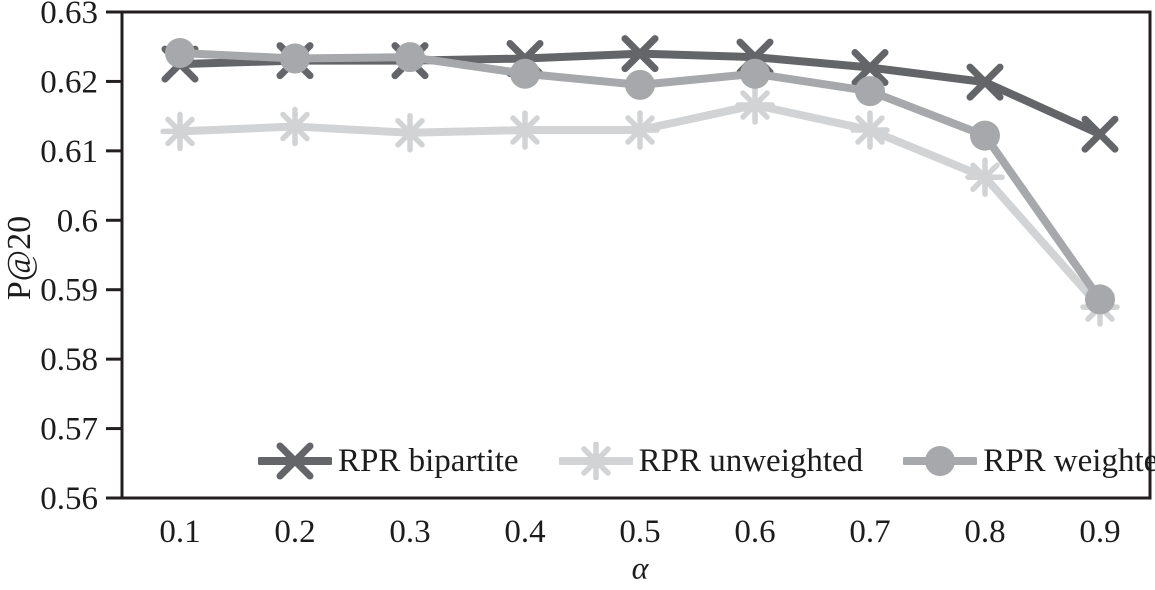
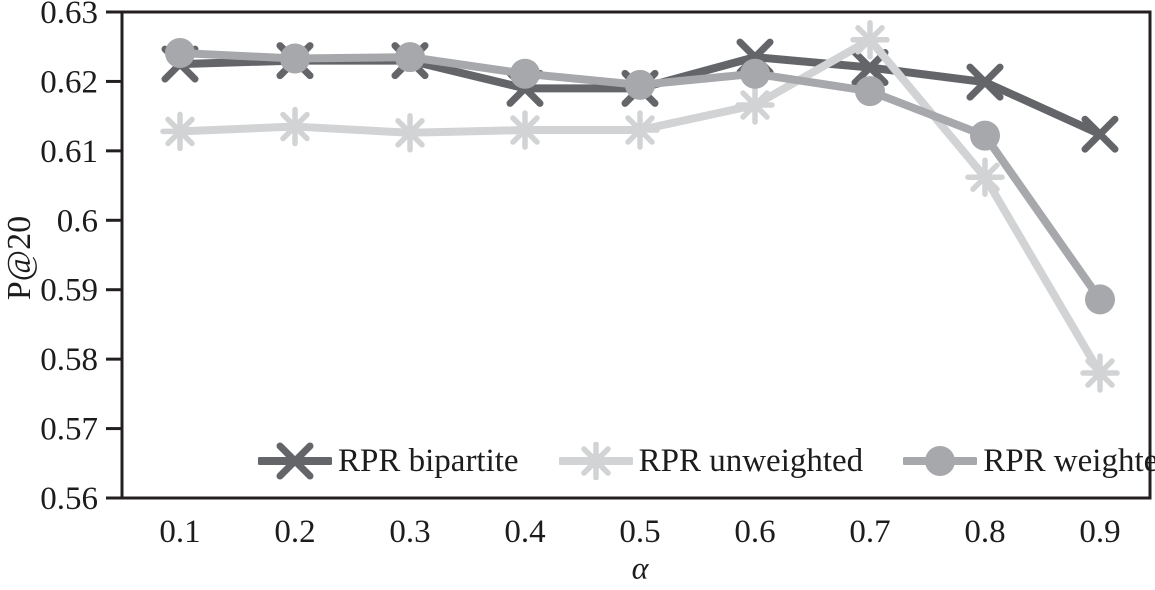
RPR bipartite/0.4: 0.623 -> 0.619
RPR bipartite/0.5: 0.624 -> 0.619
RPR unweighted/0.7: 0.613 -> 0.626
RPR unweighted/0.9: 0.588 -> 0.578
